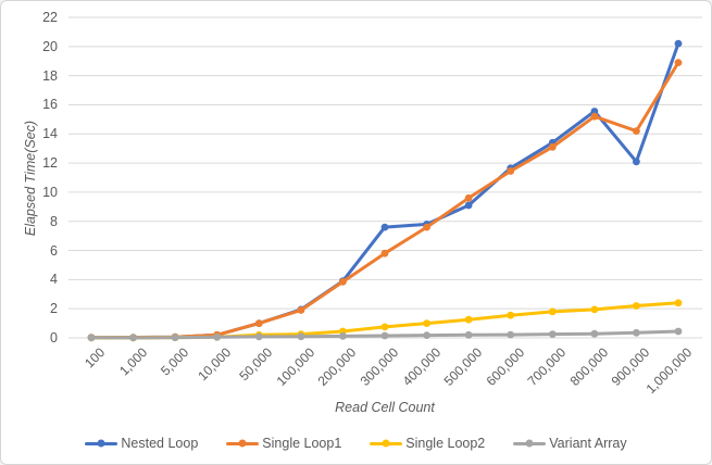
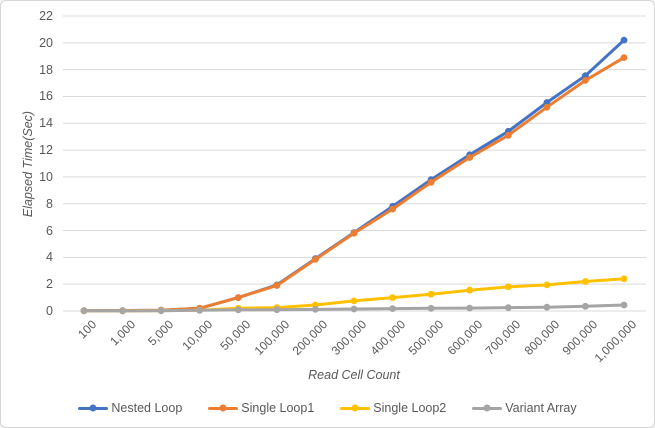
Nested Loop/300,000: 7.6 -> 5.8
Nested Loop/500,000: 9.1 -> 9.8
Nested Loop/900,000: 12.1 -> 17.6
Single Loop1/900,000: 14.2 -> 17.2
